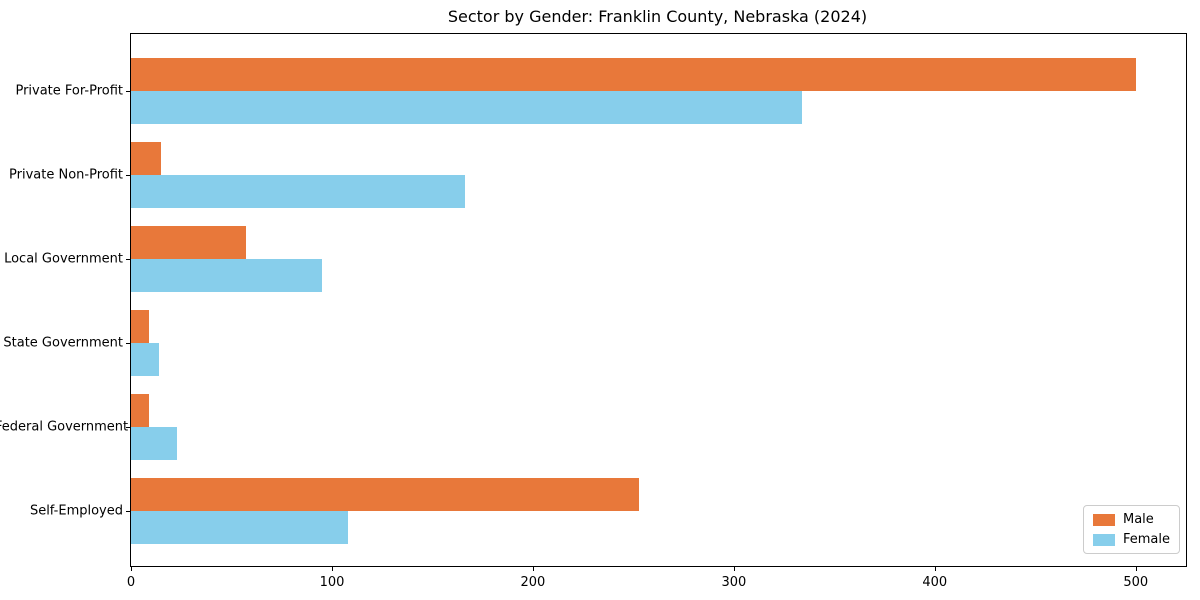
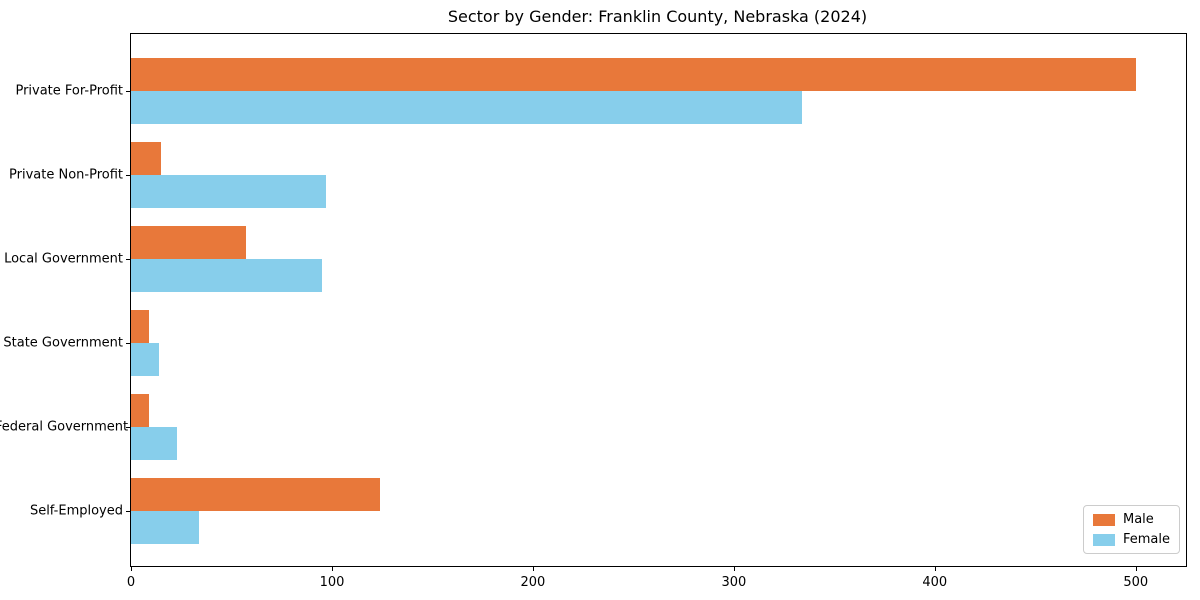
Female/Private Non-Profit: 166 -> 97
Male/Self-Employed: 253 -> 124
Female/Self-Employed: 108 -> 34
